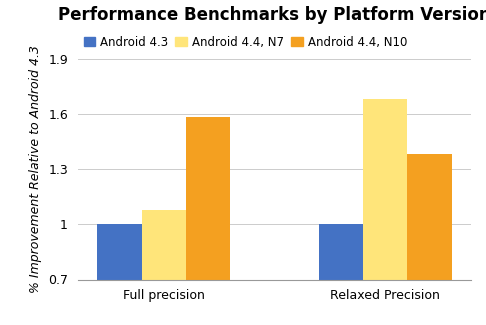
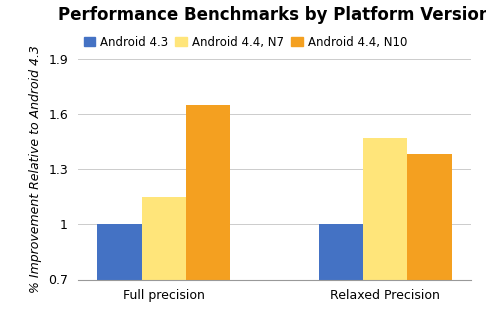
Android 4.4, N7/Full precision: 1.08 -> 1.15
Android 4.4, N10/Full precision: 1.58 -> 1.65
Android 4.4, N7/Relaxed Precision: 1.68 -> 1.47
